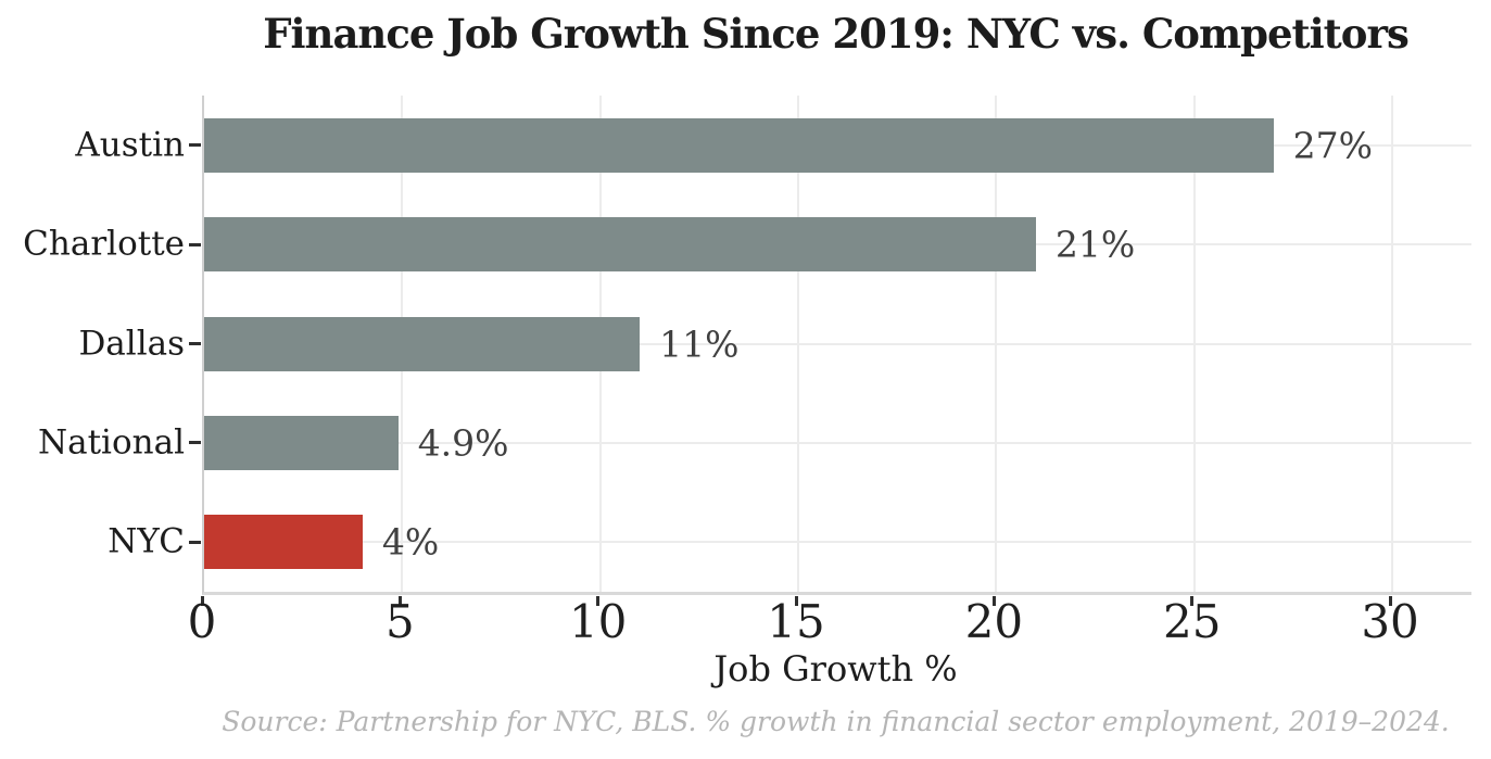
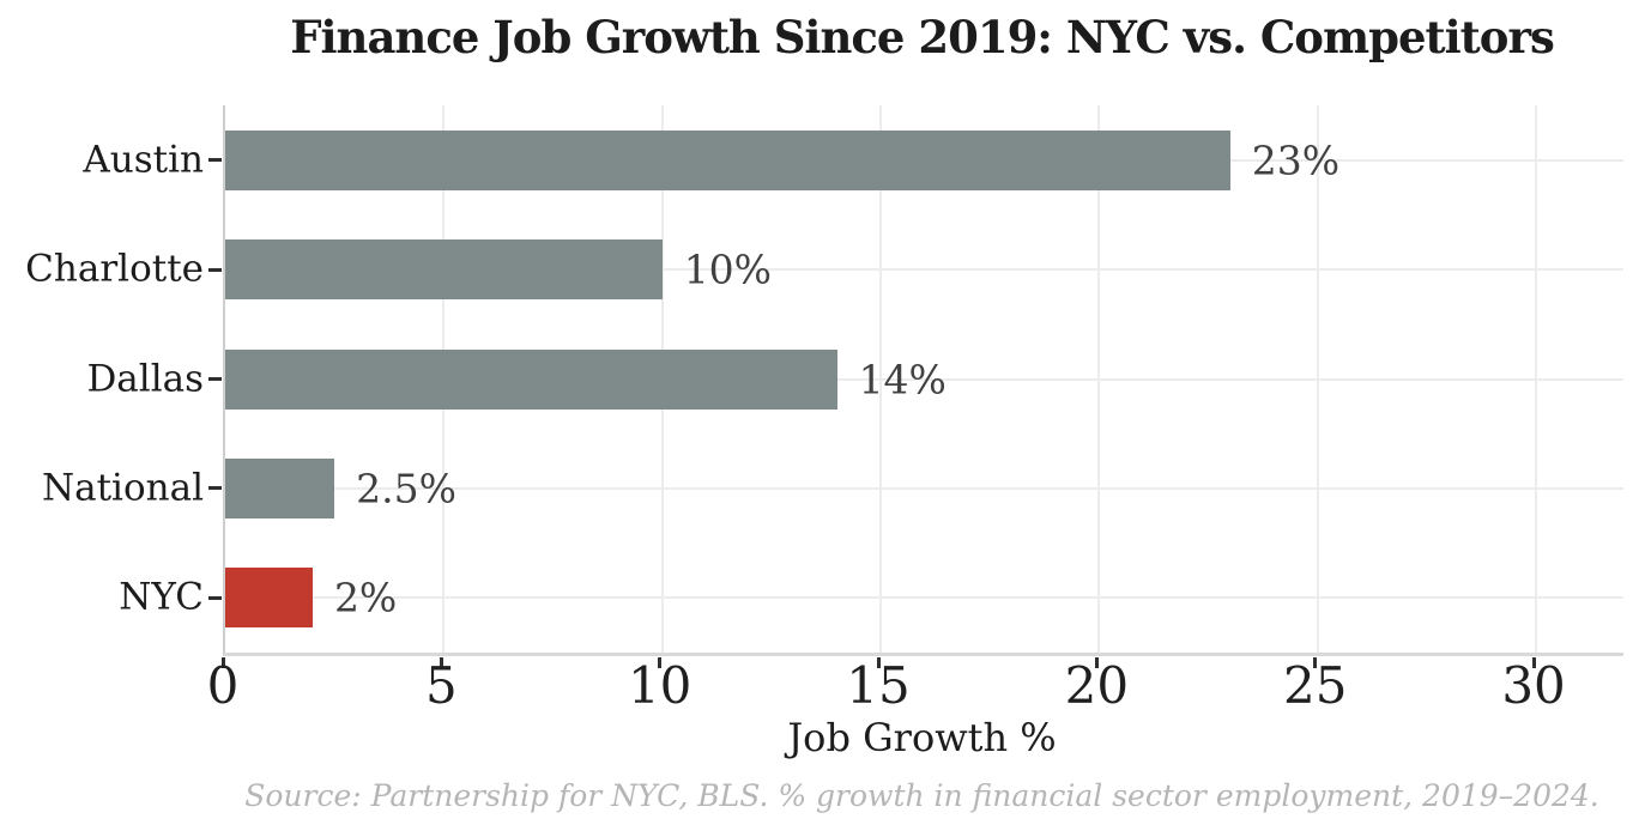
Austin: 27% -> 23%
Charlotte: 21% -> 10%
Dallas: 11% -> 14%
National: 4.9% -> 2.5%
NYC: 4% -> 2%
